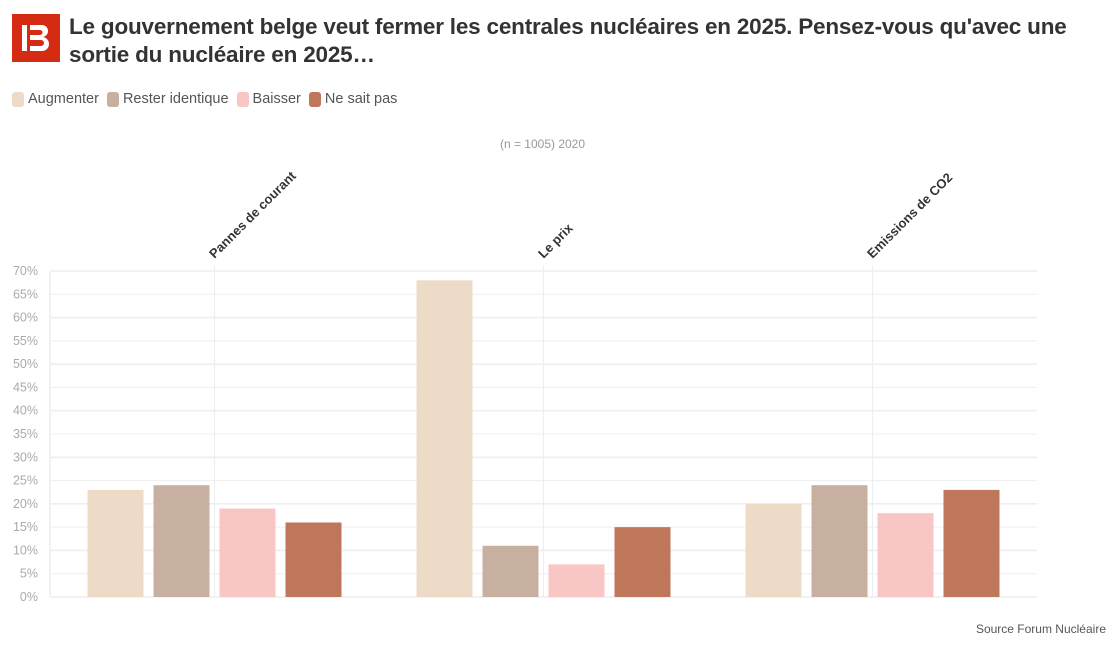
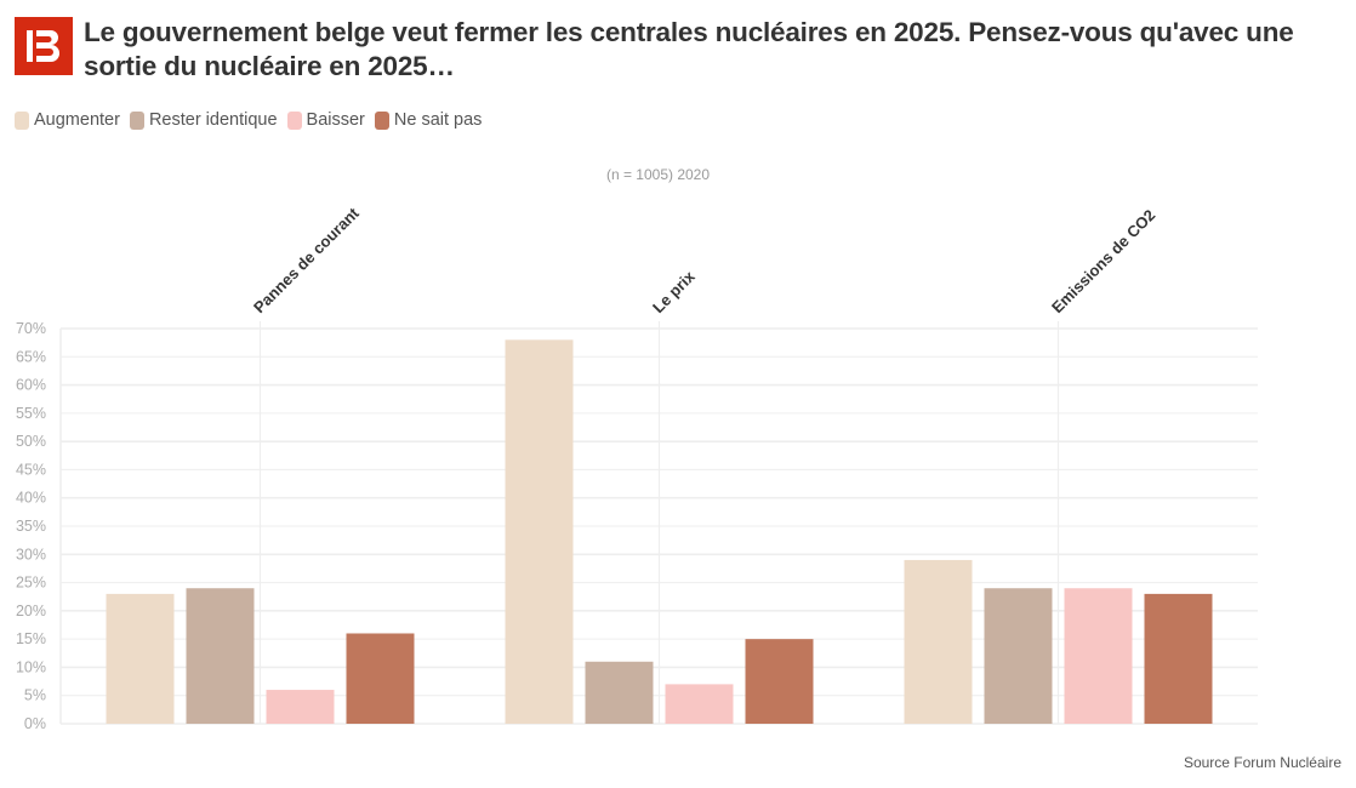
Baisser/Pannes de courant: 19% -> 6%
Augmenter/Emissions de CO2: 20% -> 29%
Baisser/Emissions de CO2: 18% -> 24%
